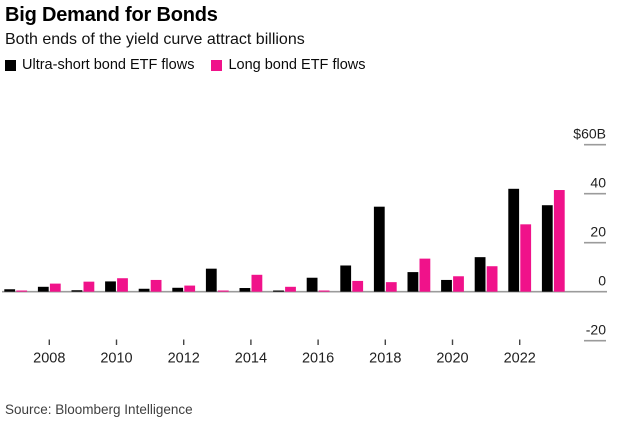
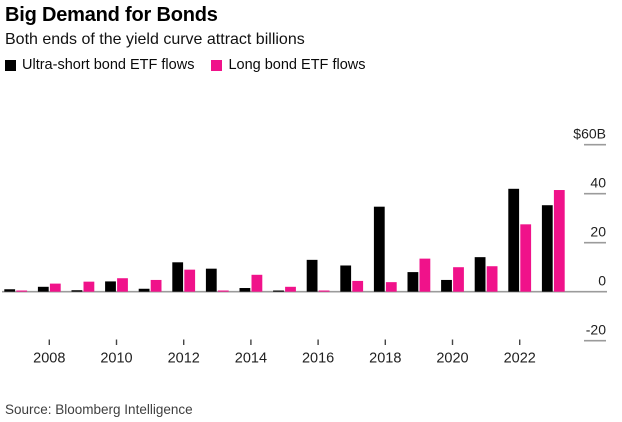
Ultra-short bond ETF flows/2012: $2B -> $12B
Long bond ETF flows/2012: $2B -> $9B
Ultra-short bond ETF flows/2016: $6B -> $13B
Long bond ETF flows/2020: $6B -> $10B
